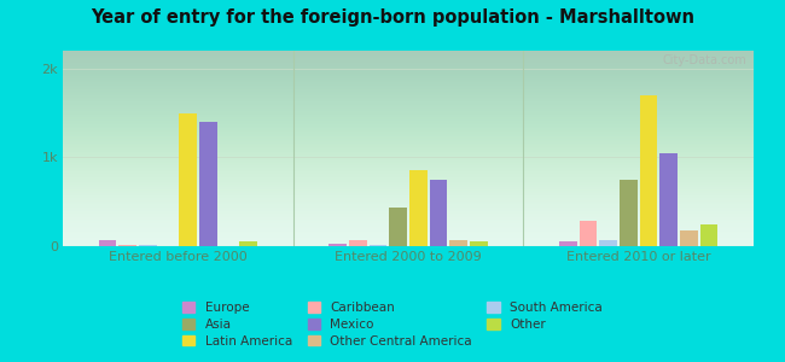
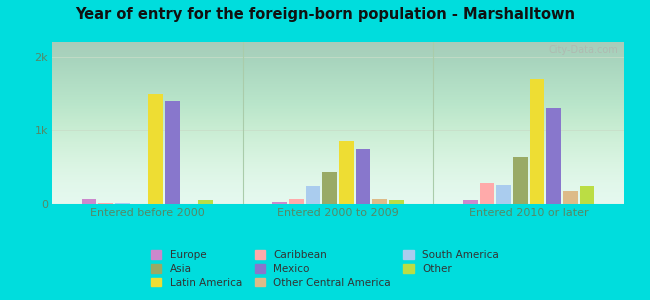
South America/Entered 2000 to 2009: 0.02k -> 0.24k
South America/Entered 2010 or later: 0.07k -> 0.26k
Asia/Entered 2010 or later: 0.75k -> 0.64k
Mexico/Entered 2010 or later: 1.05k -> 1.30k
